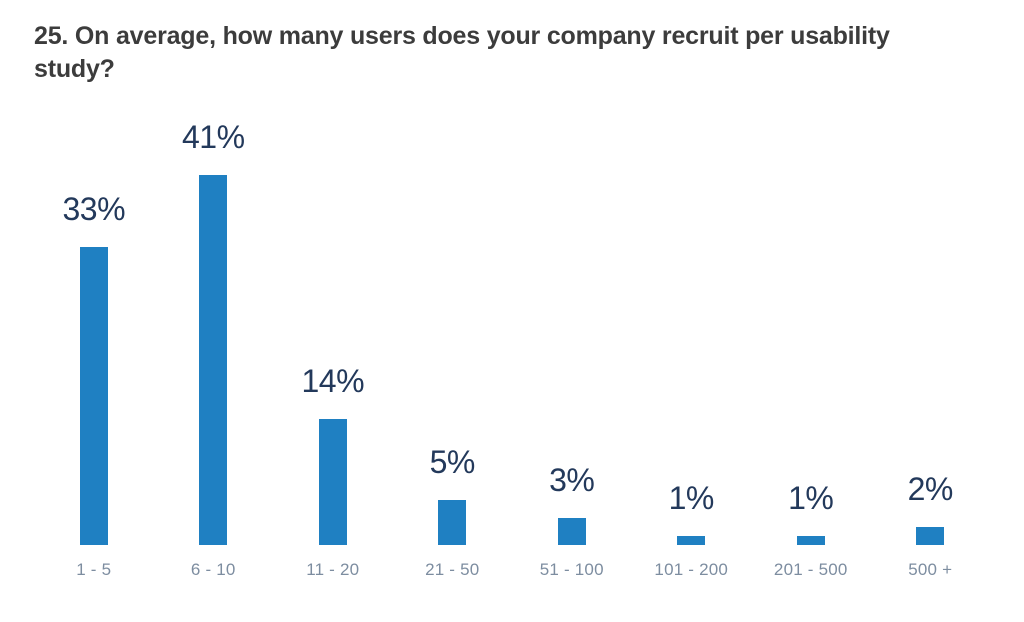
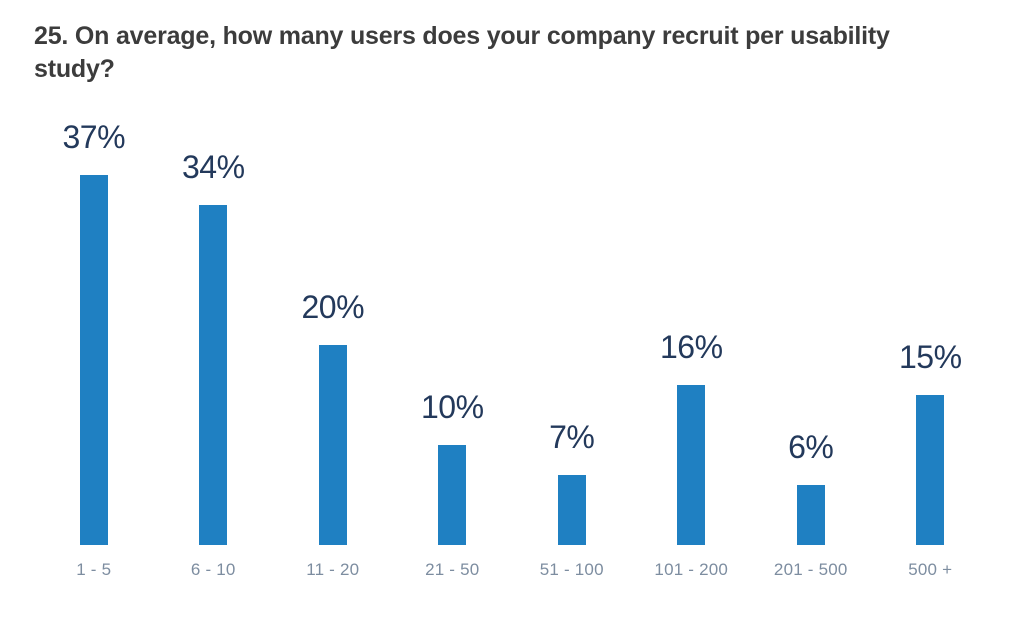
1 - 5: 33% -> 37%
6 - 10: 41% -> 34%
11 - 20: 14% -> 20%
21 - 50: 5% -> 10%
51 - 100: 3% -> 7%
101 - 200: 1% -> 16%
201 - 500: 1% -> 6%
500 +: 2% -> 15%
